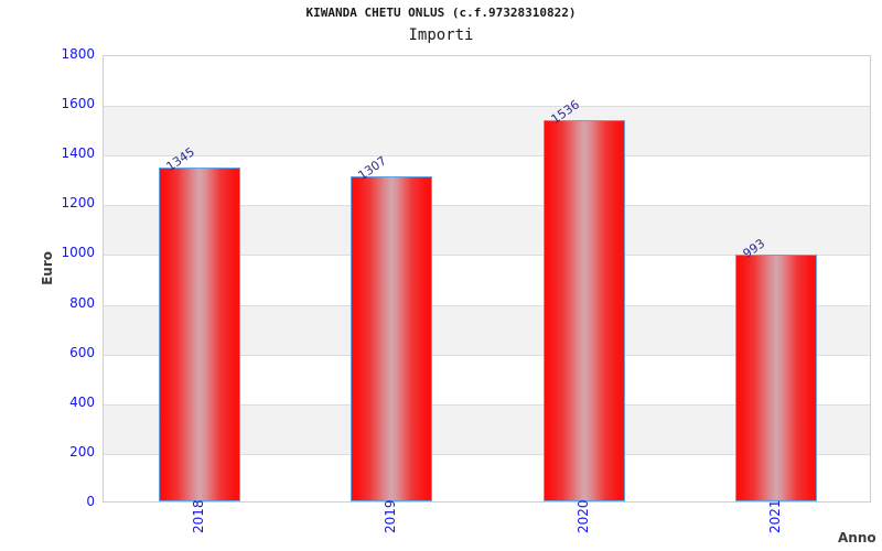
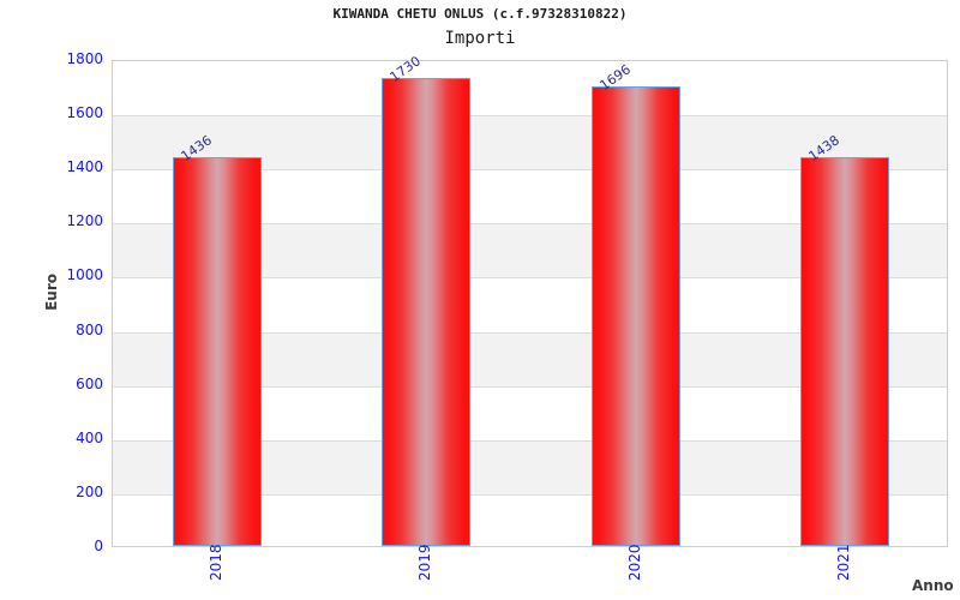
2018: 1345 -> 1436
2019: 1307 -> 1730
2020: 1536 -> 1696
2021: 993 -> 1438
